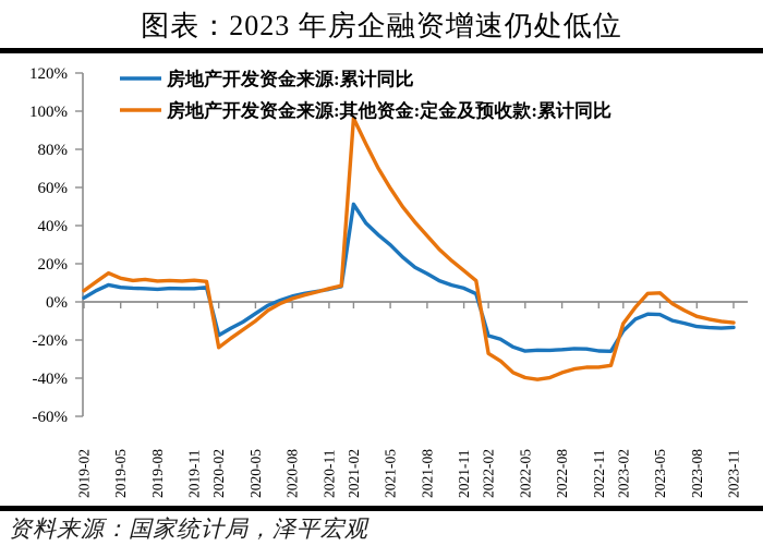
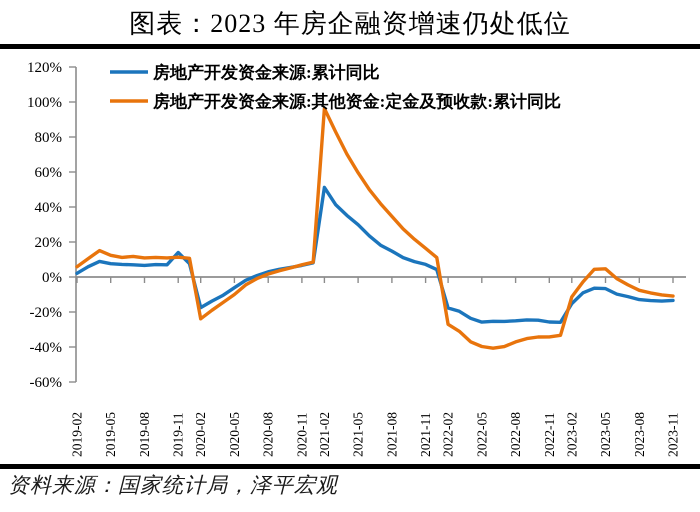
房地产开发资金来源:累计同比/2019-11: 7% -> 14%
